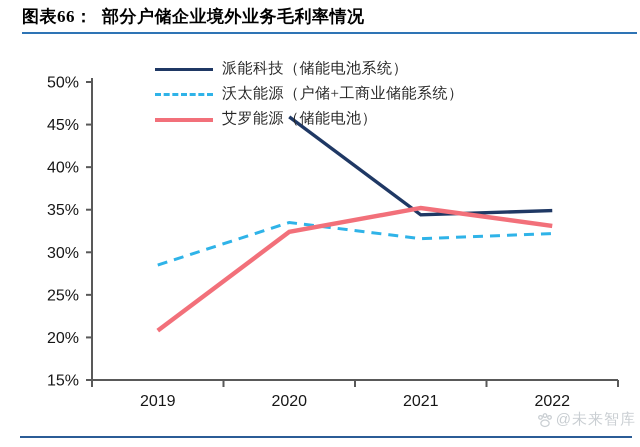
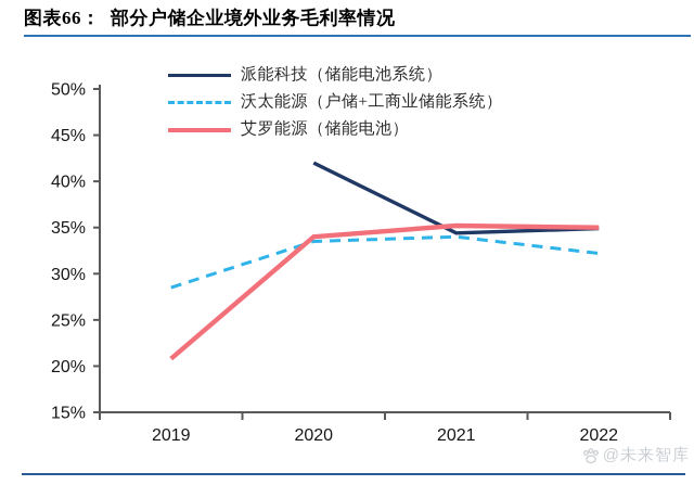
派能科技（储能电池系统）/2020: 46% -> 42%
艾罗能源（储能电池）/2020: 32% -> 34%
沃太能源（户储+工商业储能系统）/2021: 32% -> 34%
艾罗能源（储能电池）/2022: 33% -> 35%
